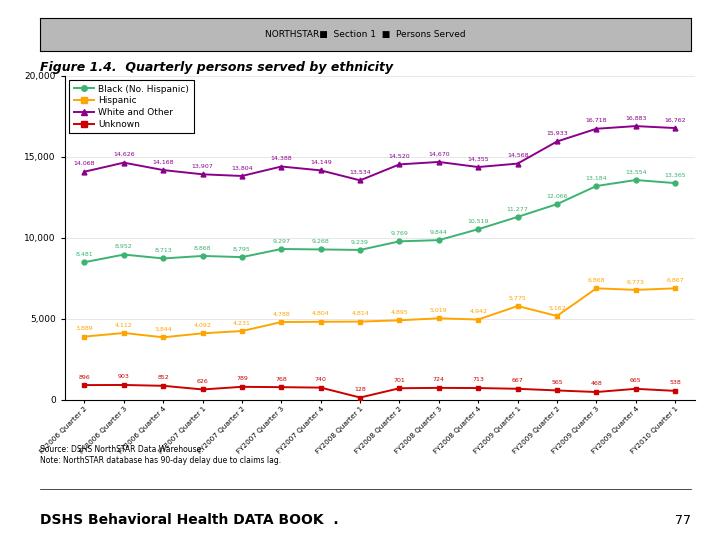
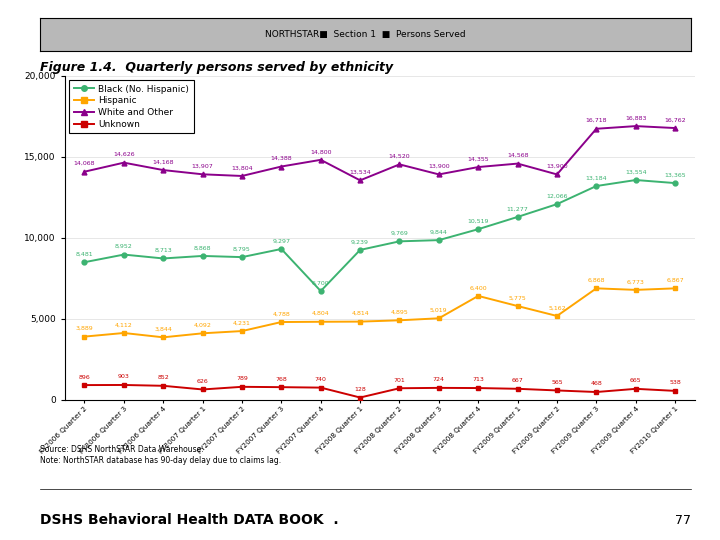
Black (No. Hispanic)/FY2007 Quarter 4: 9,300 -> 6,700
White and Other/FY2007 Quarter 4: 14,100 -> 14,800
White and Other/FY2008 Quarter 3: 14,700 -> 13,900
Hispanic/FY2008 Quarter 4: 4,900 -> 6,400
White and Other/FY2009 Quarter 2: 15,900 -> 13,900
